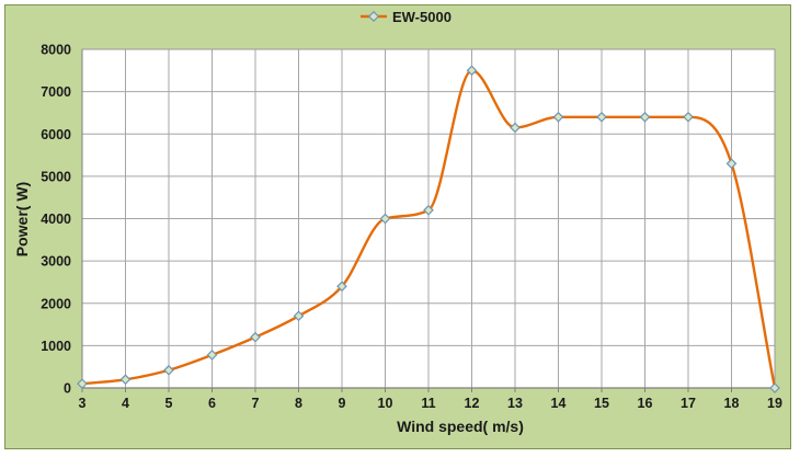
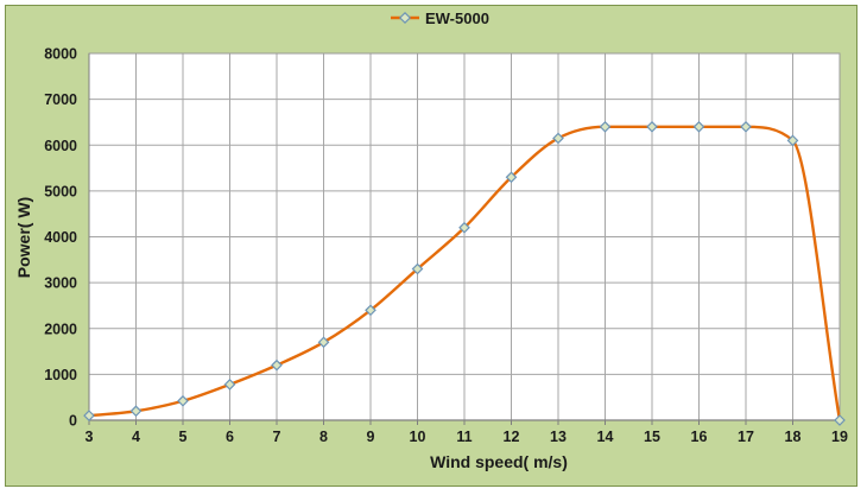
10: 4000 -> 3300
12: 7500 -> 5300
18: 5300 -> 6100
